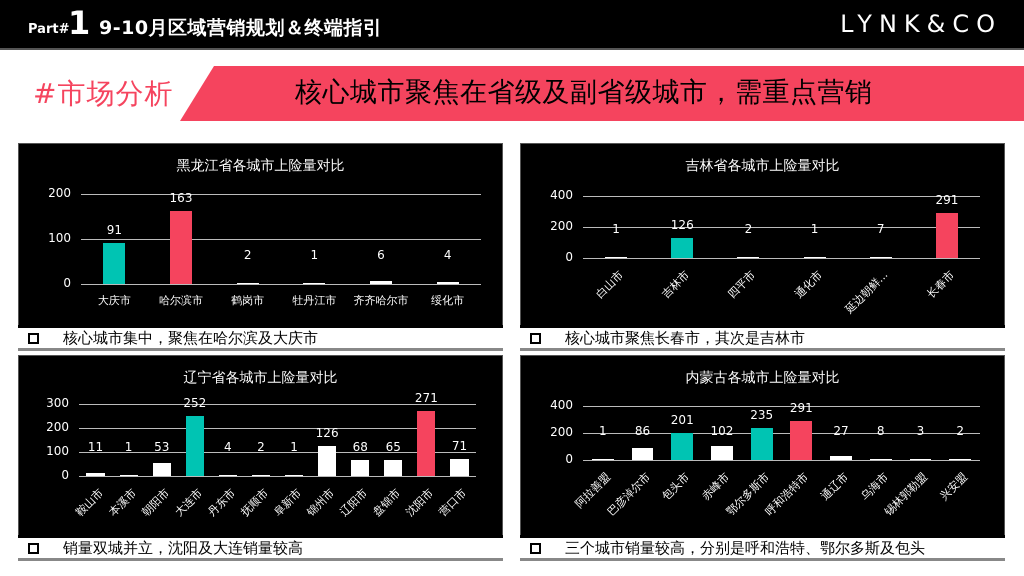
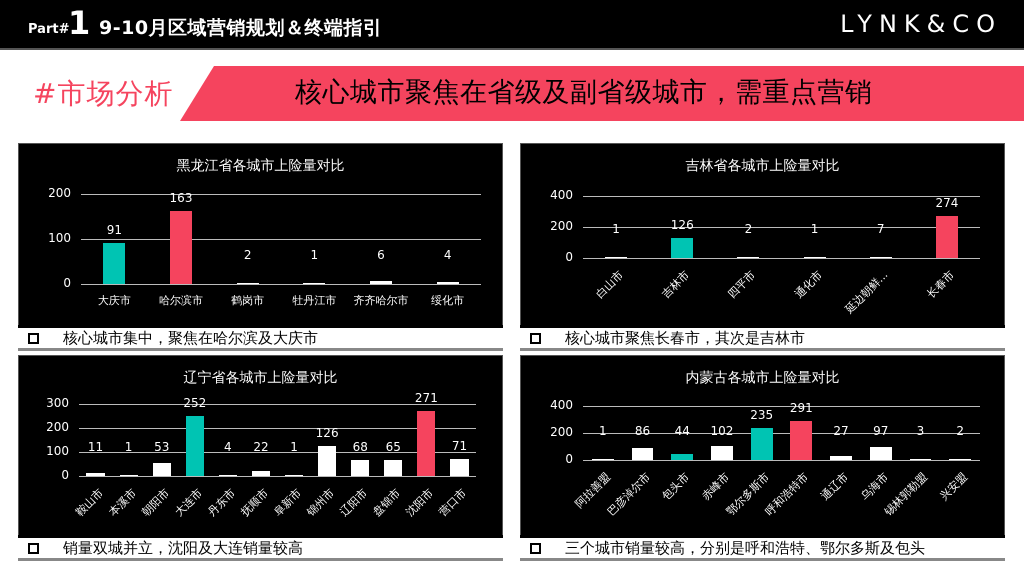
吉林省各城市上险量对比/长春市: 291 -> 274
辽宁省各城市上险量对比/抚顺市: 2 -> 22
内蒙古各城市上险量对比/包头市: 201 -> 44
内蒙古各城市上险量对比/乌海市: 8 -> 97
